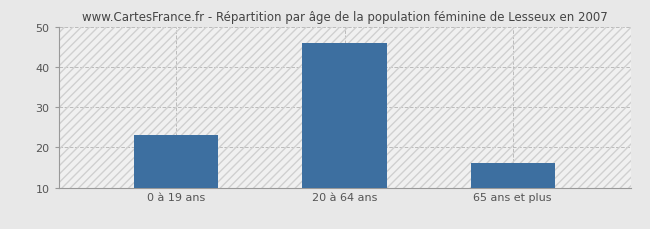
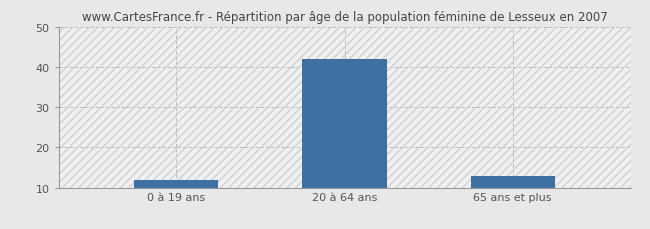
0 à 19 ans: 23 -> 12
20 à 64 ans: 46 -> 42
65 ans et plus: 16 -> 13
